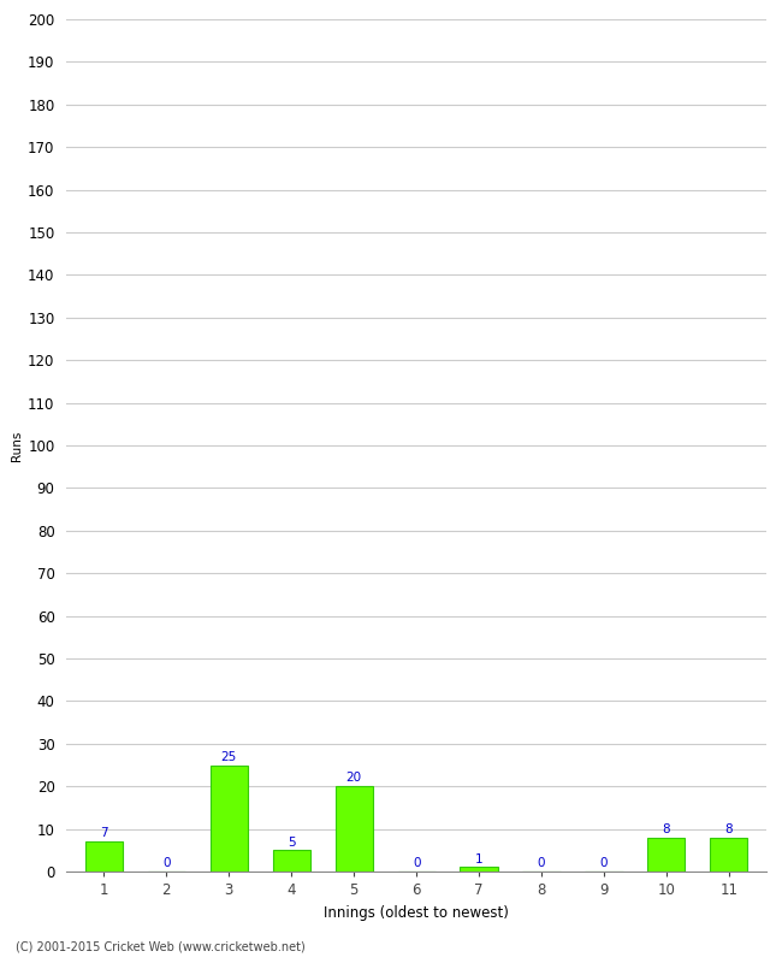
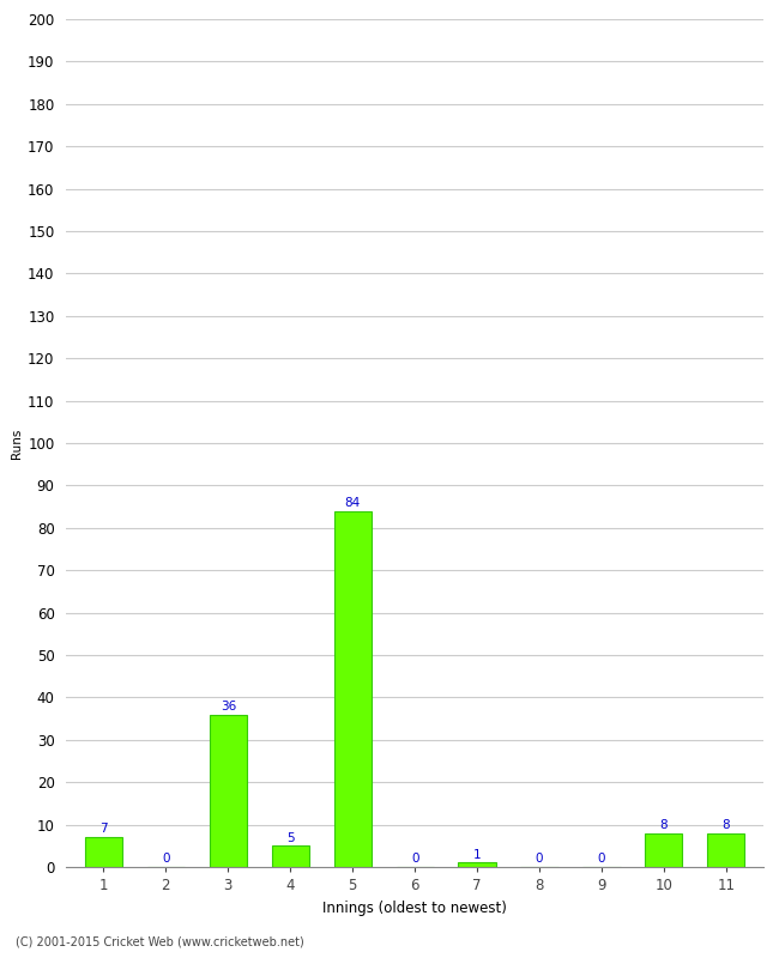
3: 25 -> 36
5: 20 -> 84
